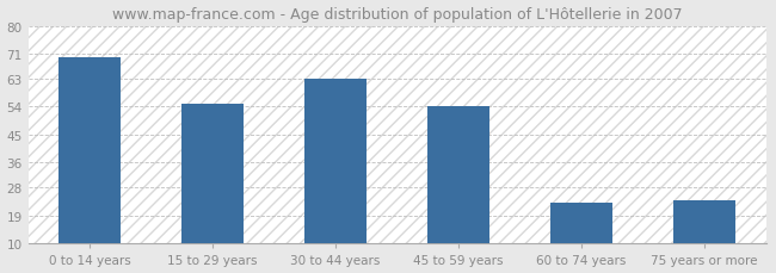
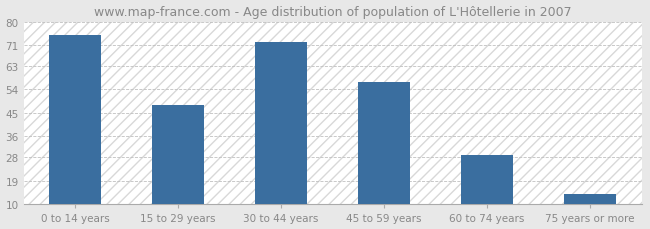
0 to 14 years: 70 -> 75
15 to 29 years: 55 -> 48
30 to 44 years: 63 -> 72
45 to 59 years: 54 -> 57
60 to 74 years: 23 -> 29
75 years or more: 24 -> 14
